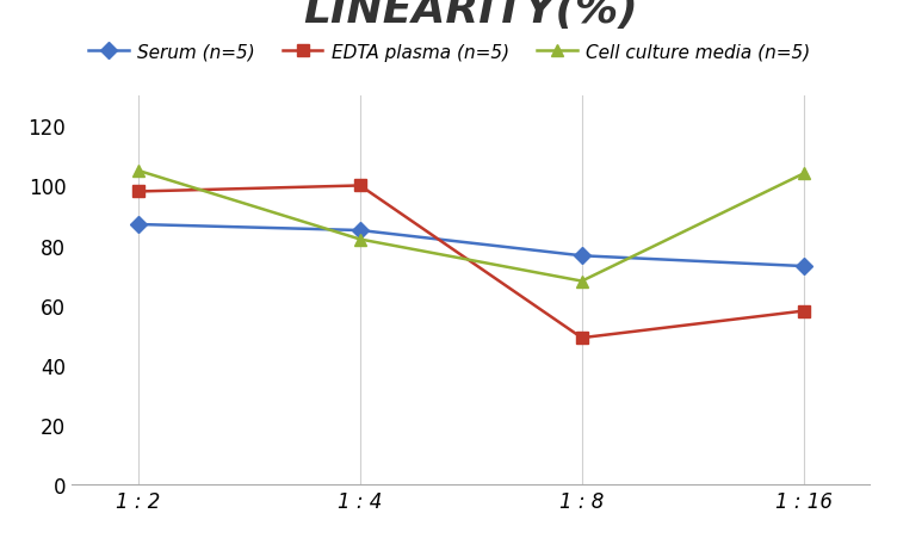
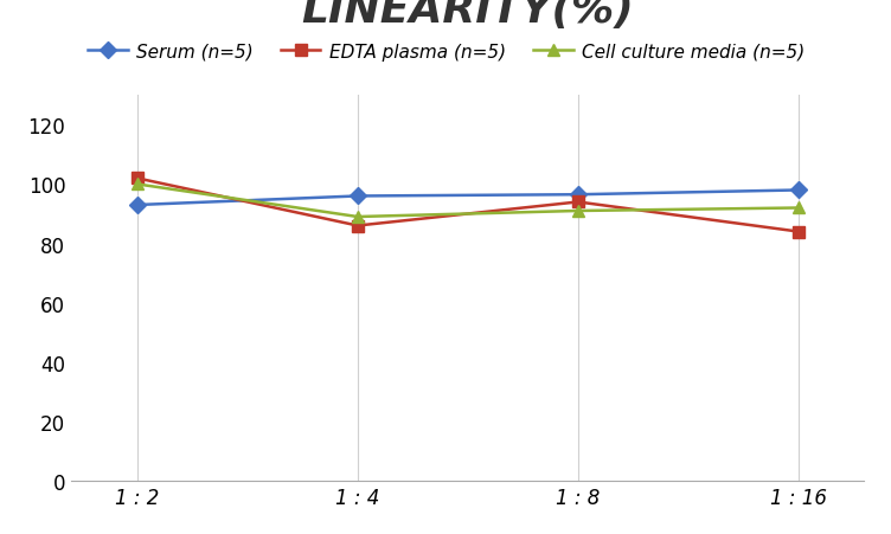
Serum (n=5)/1 : 2: 87.0 -> 93.0
EDTA plasma (n=5)/1 : 2: 98 -> 102
Cell culture media (n=5)/1 : 2: 105 -> 100
Serum (n=5)/1 : 4: 85.0 -> 96.0
EDTA plasma (n=5)/1 : 4: 100 -> 86
Cell culture media (n=5)/1 : 4: 82 -> 89
Serum (n=5)/1 : 8: 76.5 -> 96.5
EDTA plasma (n=5)/1 : 8: 49 -> 94
Cell culture media (n=5)/1 : 8: 68 -> 91
Serum (n=5)/1 : 16: 73.0 -> 98.0
EDTA plasma (n=5)/1 : 16: 58 -> 84
Cell culture media (n=5)/1 : 16: 104 -> 92
